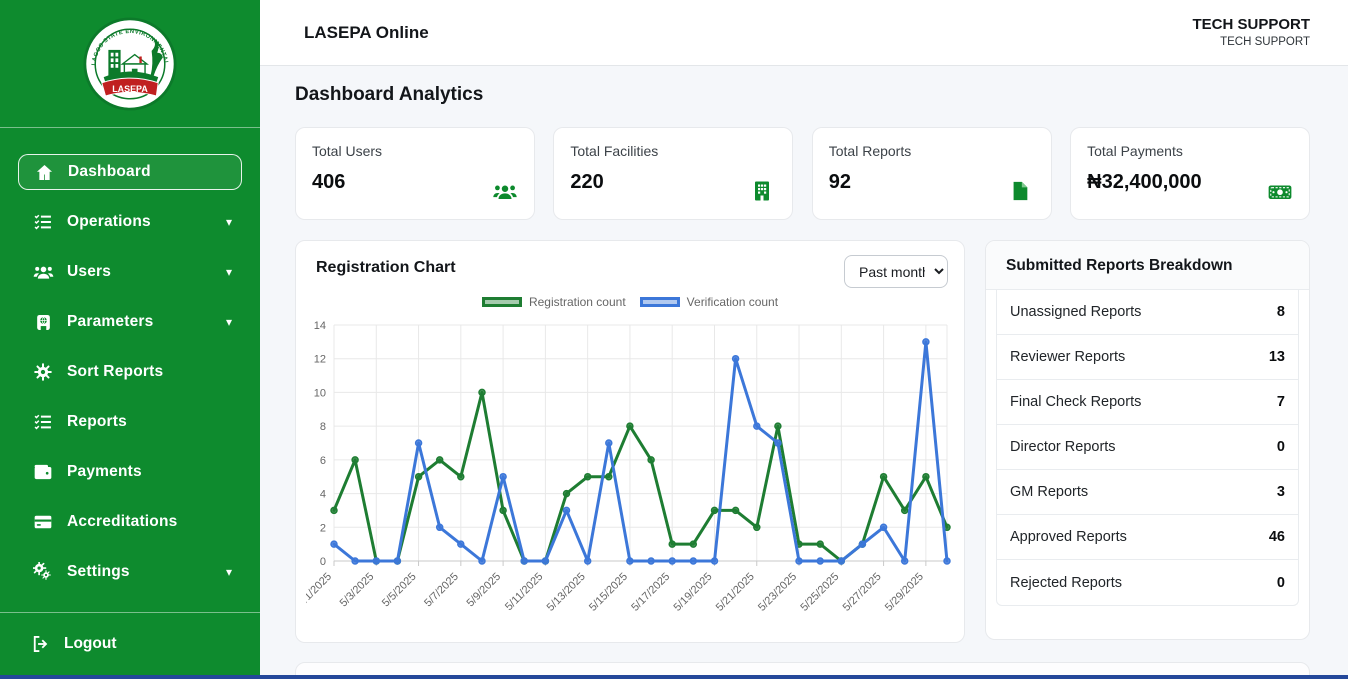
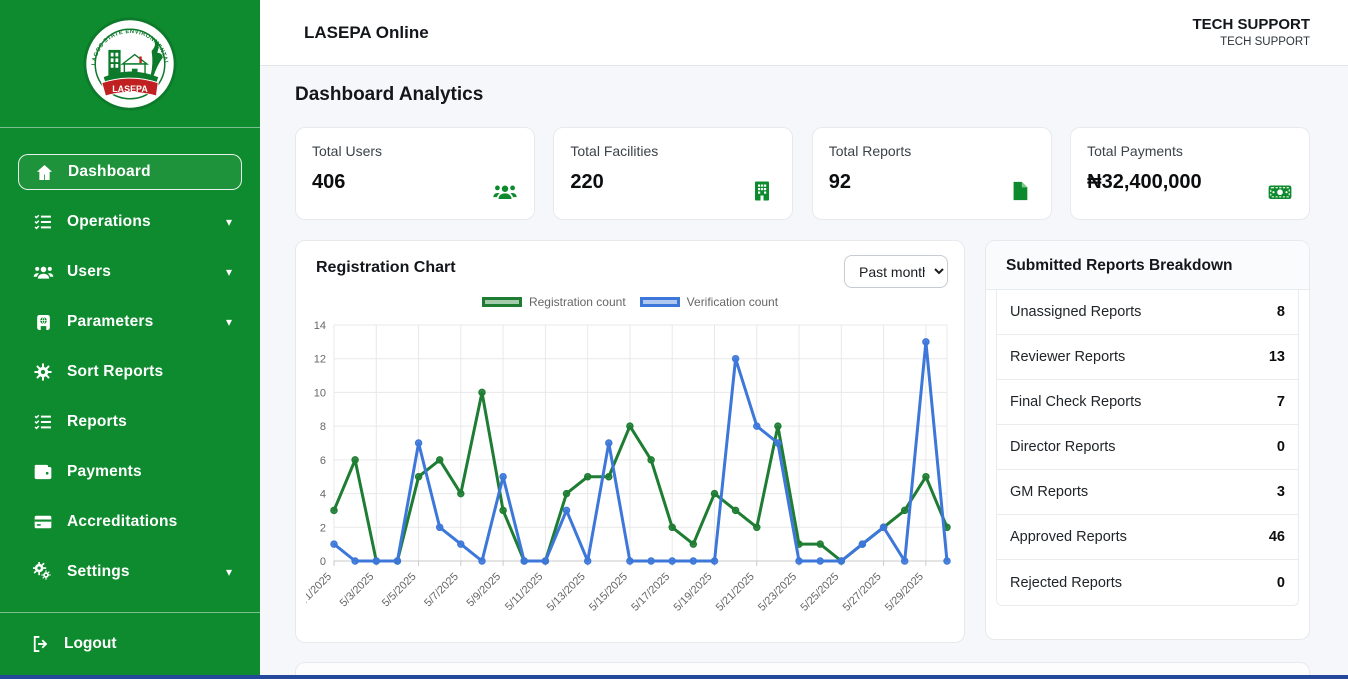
Registration count/5/7/2025: 5 -> 4
Registration count/5/17/2025: 1 -> 2
Registration count/5/19/2025: 3 -> 4
Registration count/5/27/2025: 5 -> 2
